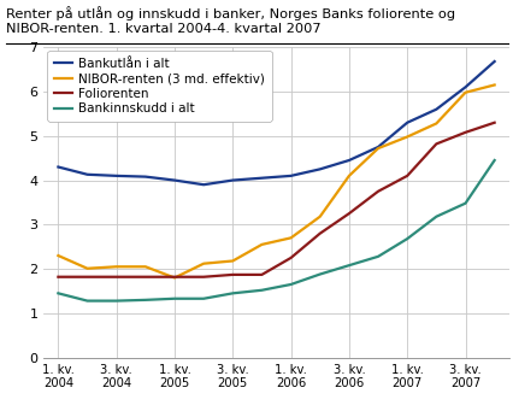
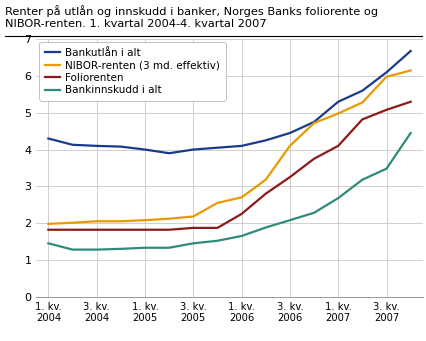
NIBOR-renten (3 md. effektiv)/1. kv. 2004: 2.30 -> 1.98
NIBOR-renten (3 md. effektiv)/1. kv. 2005: 1.80 -> 2.08
